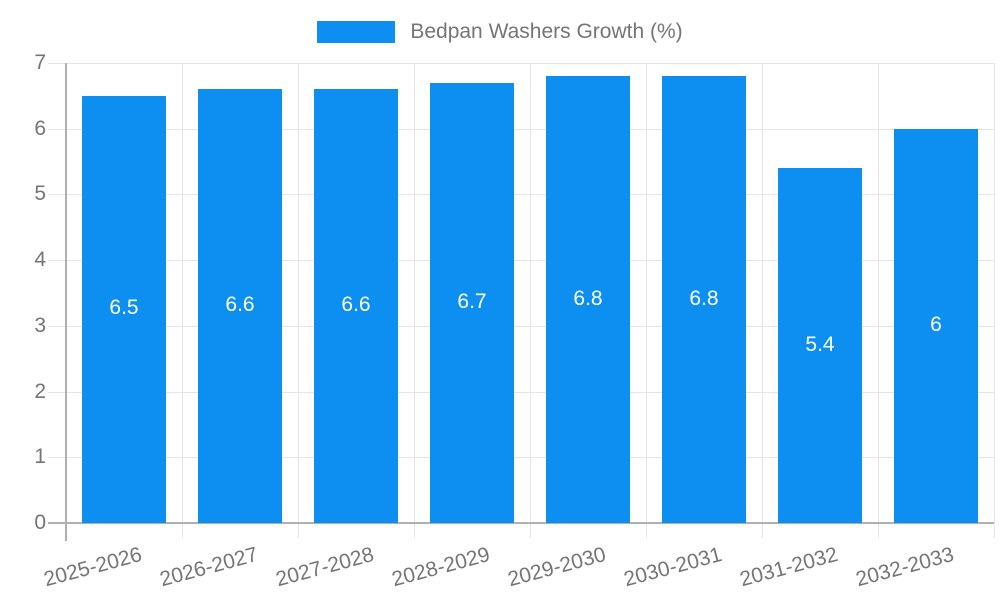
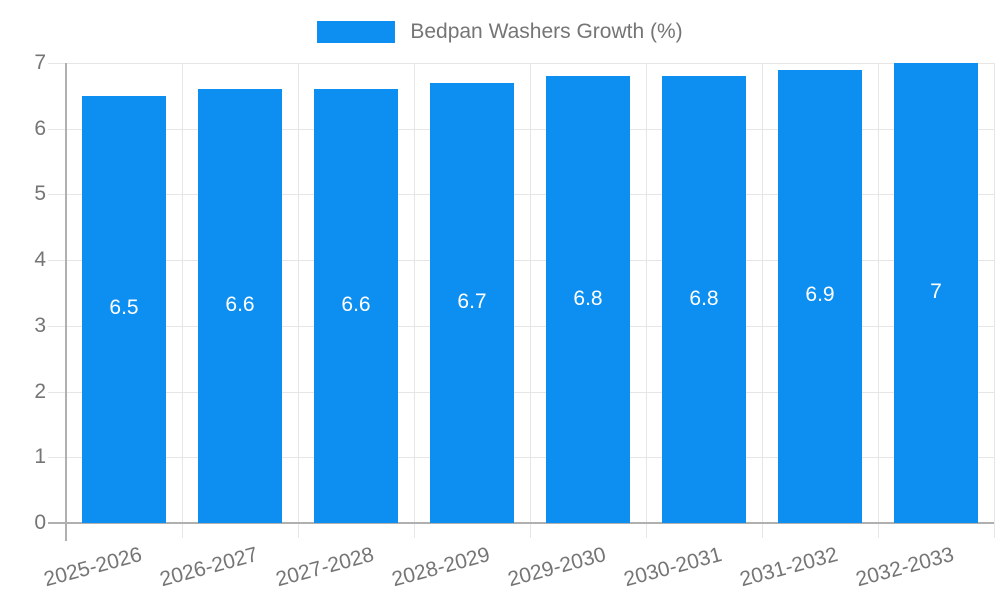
2031-2032: 5.4 -> 6.9
2032-2033: 6 -> 7
